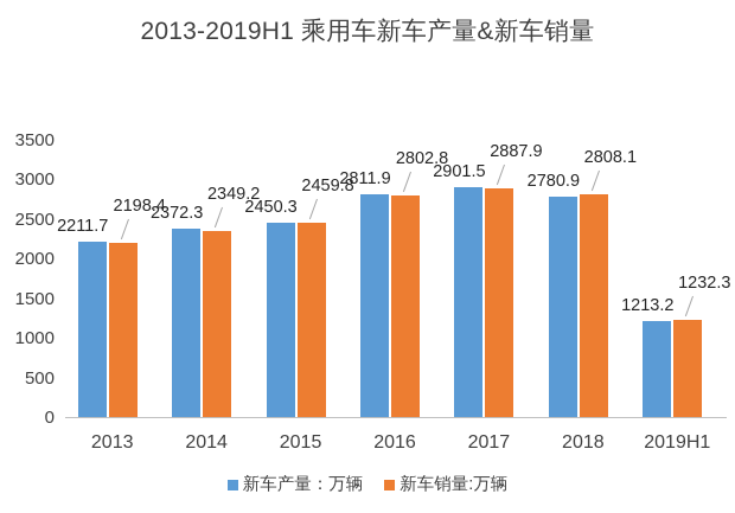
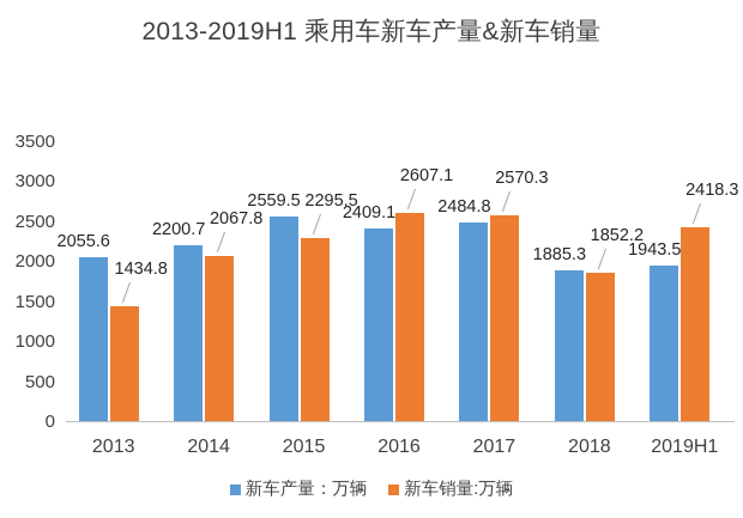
新车产量：万辆/2013: 2211.7 -> 2055.6
新车销量:万辆/2013: 2198.4 -> 1434.8
新车产量：万辆/2014: 2372.3 -> 2200.7
新车销量:万辆/2014: 2349.2 -> 2067.8
新车产量：万辆/2015: 2450.3 -> 2559.5
新车销量:万辆/2015: 2459.8 -> 2295.5
新车产量：万辆/2016: 2811.9 -> 2409.1
新车销量:万辆/2016: 2802.8 -> 2607.1
新车产量：万辆/2017: 2901.5 -> 2484.8
新车销量:万辆/2017: 2887.9 -> 2570.3
新车产量：万辆/2018: 2780.9 -> 1885.3
新车销量:万辆/2018: 2808.1 -> 1852.2
新车产量：万辆/2019H1: 1213.2 -> 1943.5
新车销量:万辆/2019H1: 1232.3 -> 2418.3
